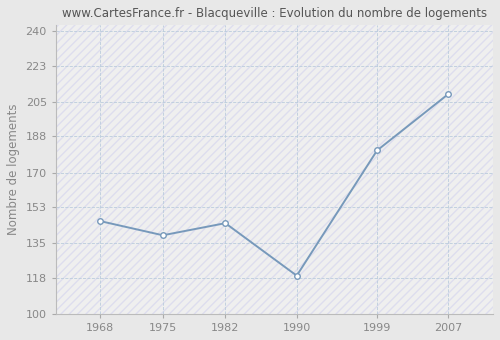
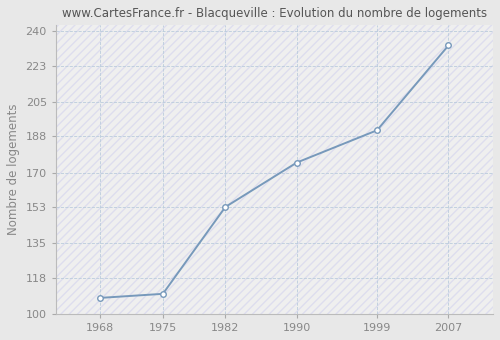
1968: 146 -> 108
1975: 139 -> 110
1982: 145 -> 153
1990: 119 -> 175
1999: 181 -> 191
2007: 209 -> 233
